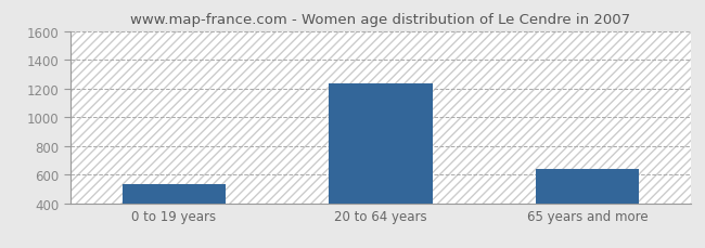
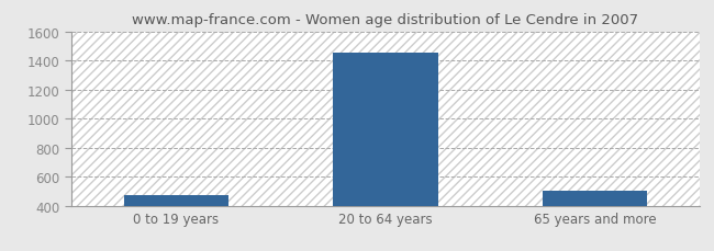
0 to 19 years: 530 -> 480
20 to 64 years: 1240 -> 1460
65 years and more: 640 -> 500
